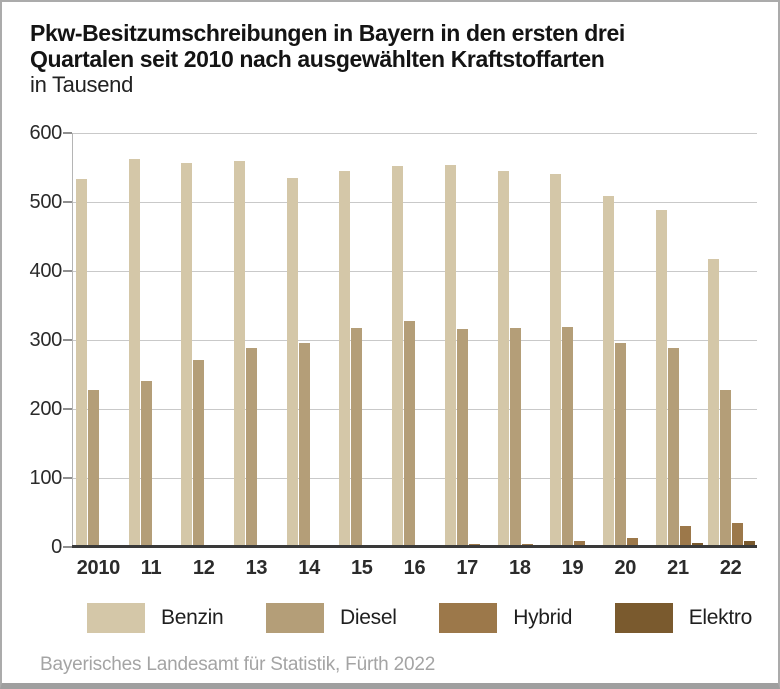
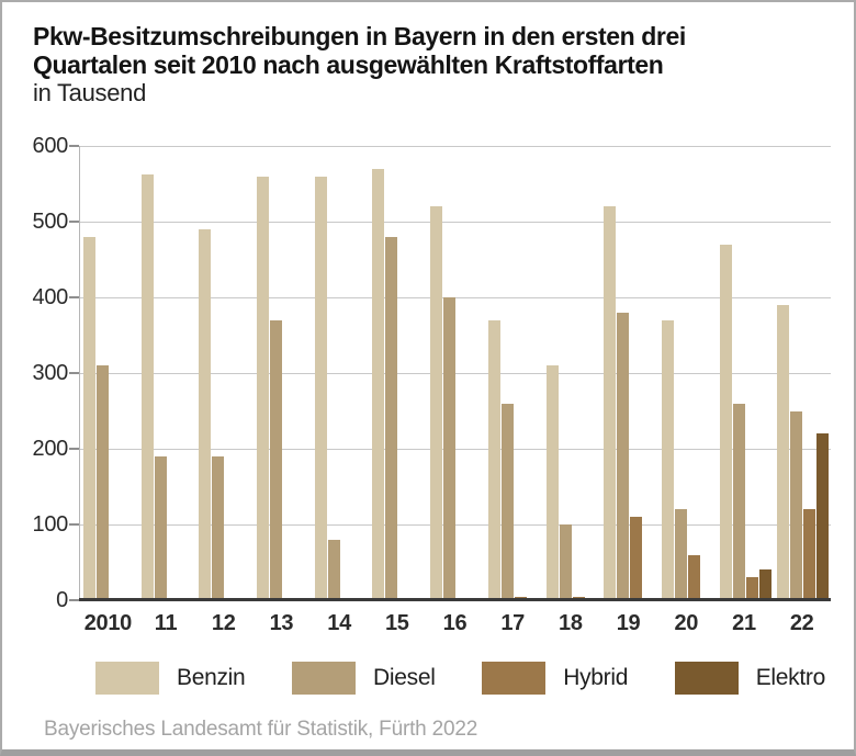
Benzin/2010: 530 -> 480
Diesel/2010: 230 -> 310
Diesel/11: 240 -> 190
Benzin/12: 560 -> 490
Diesel/12: 270 -> 190
Diesel/13: 290 -> 370
Benzin/14: 540 -> 560
Diesel/14: 300 -> 80
Benzin/15: 540 -> 570
Diesel/15: 320 -> 480
Benzin/16: 550 -> 520
Diesel/16: 330 -> 400
Benzin/17: 550 -> 370
Diesel/17: 320 -> 260
Benzin/18: 540 -> 310
Diesel/18: 320 -> 100
Benzin/19: 540 -> 520
Diesel/19: 320 -> 380
Hybrid/19: 10 -> 110
Benzin/20: 510 -> 370
Diesel/20: 300 -> 120
Hybrid/20: 10 -> 60
Benzin/21: 490 -> 470
Diesel/21: 290 -> 260
Elektro/21: 10 -> 40
Benzin/22: 420 -> 390
Diesel/22: 230 -> 250
Hybrid/22: 40 -> 120
Elektro/22: 10 -> 220
